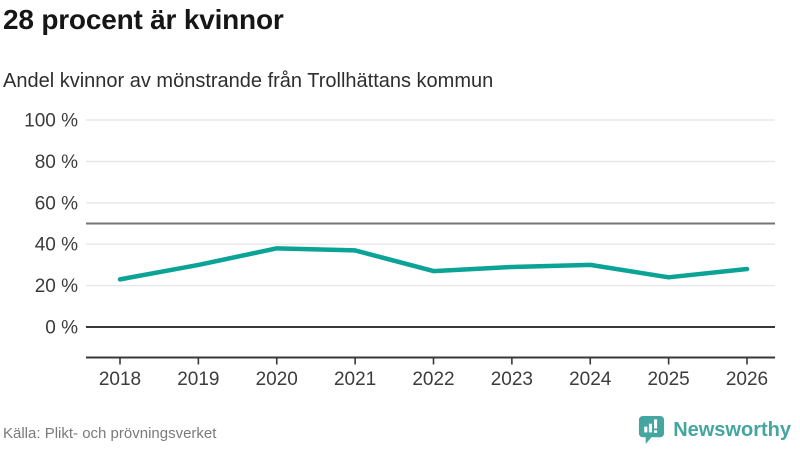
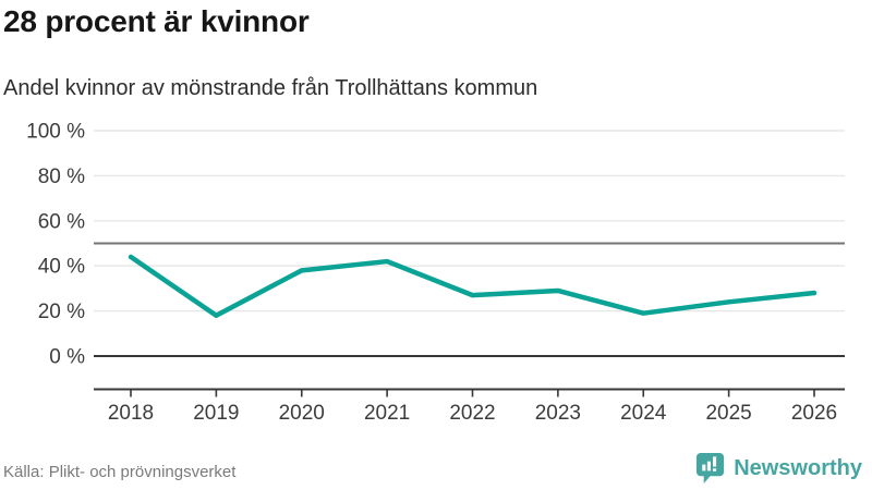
2018: 23% -> 44%
2019: 30% -> 18%
2021: 37% -> 42%
2024: 30% -> 19%
